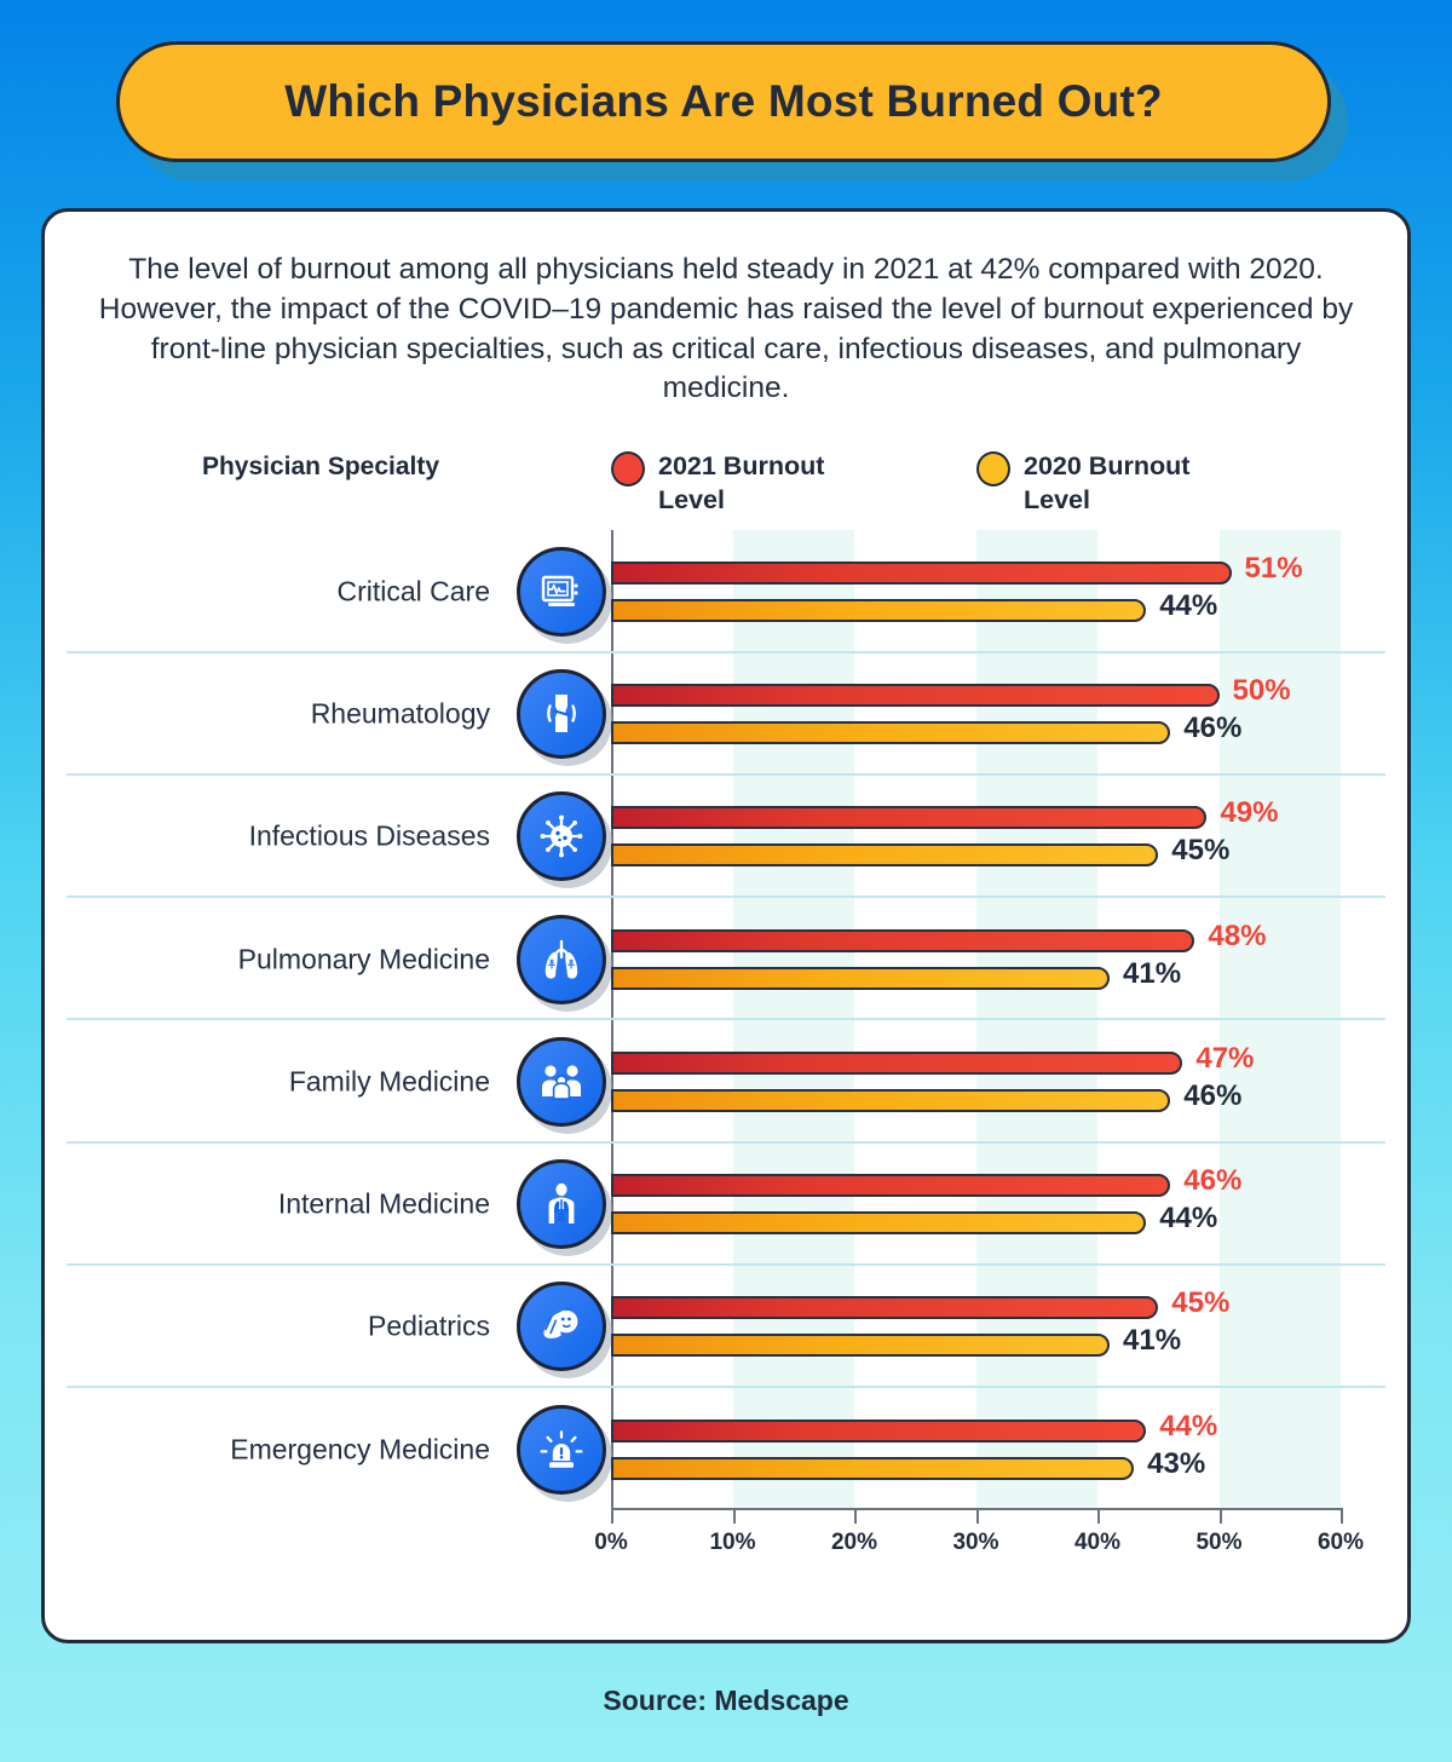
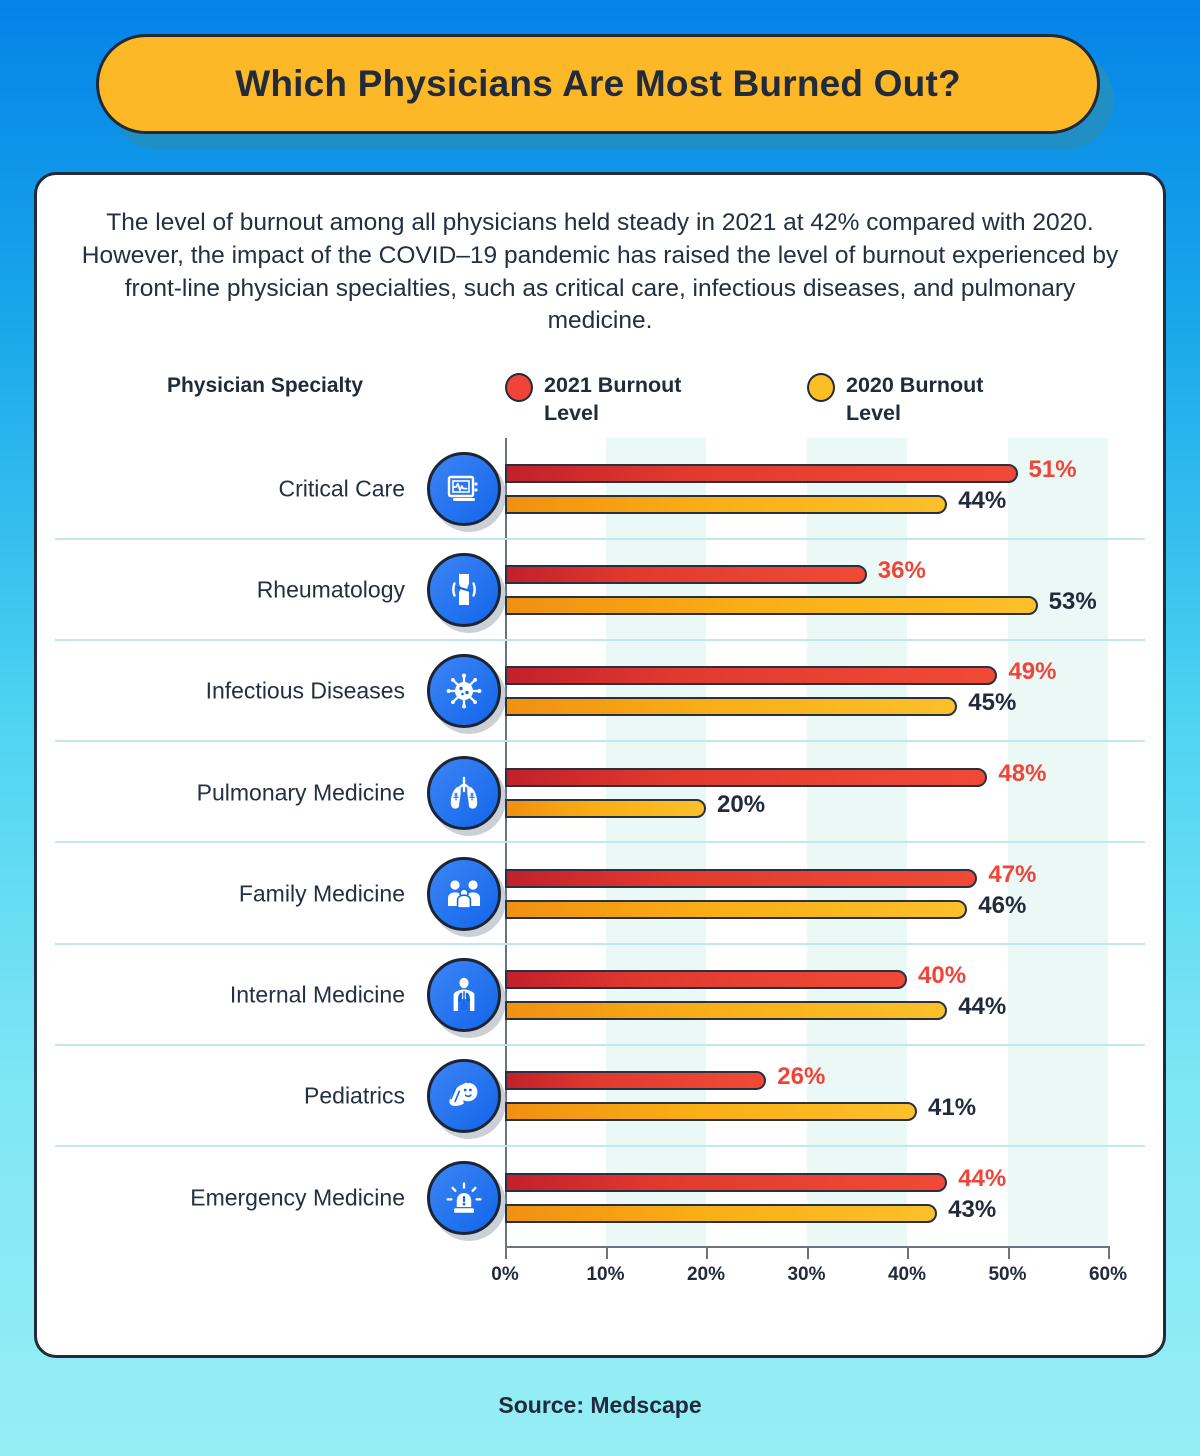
2021 Burnout Level/Rheumatology: 50% -> 36%
2020 Burnout Level/Rheumatology: 46% -> 53%
2020 Burnout Level/Pulmonary Medicine: 41% -> 20%
2021 Burnout Level/Internal Medicine: 46% -> 40%
2021 Burnout Level/Pediatrics: 45% -> 26%
